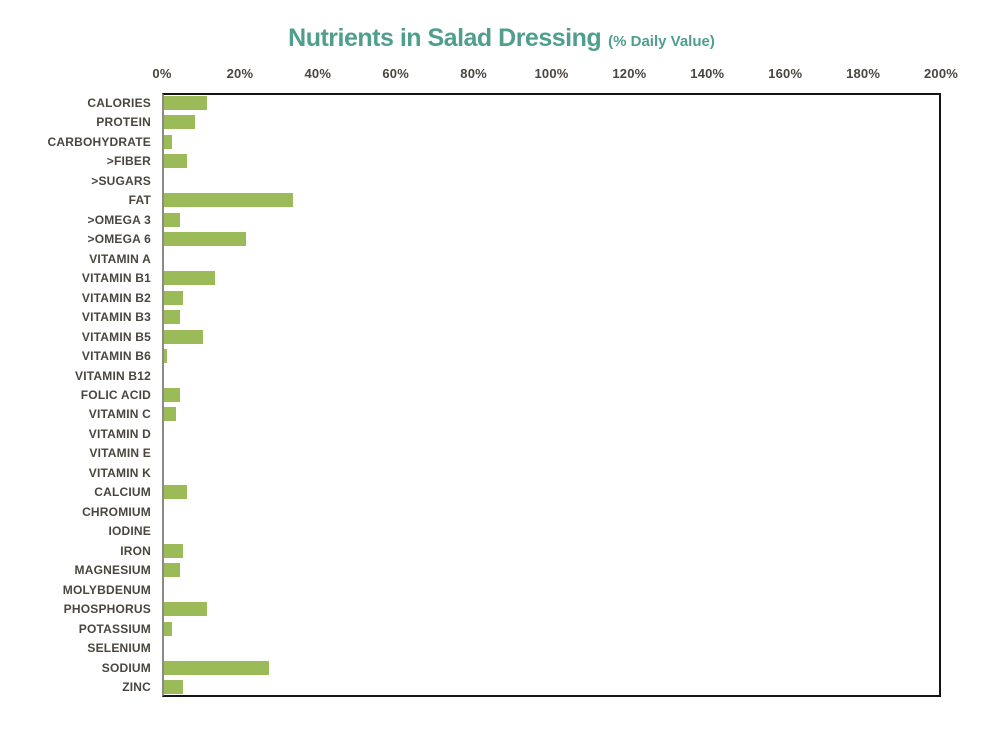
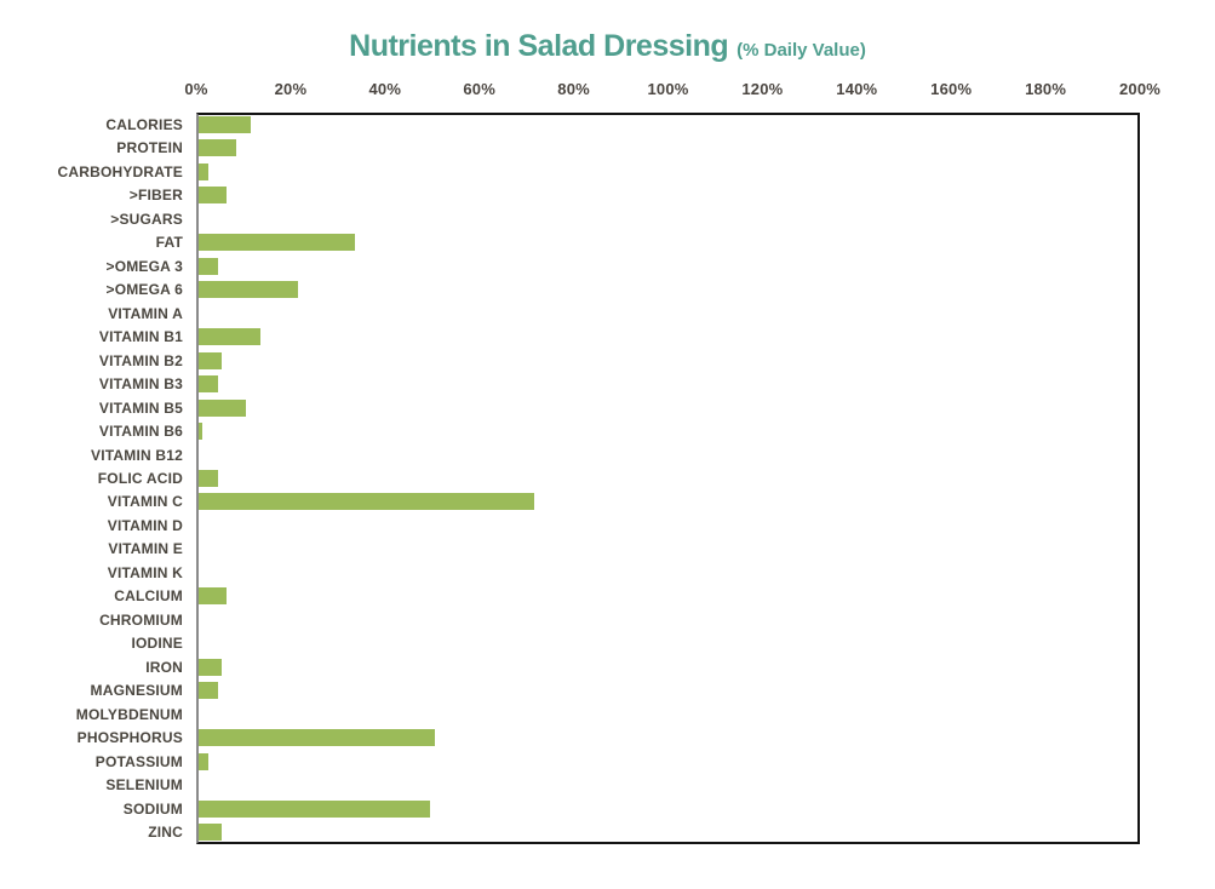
VITAMIN C: 3% -> 71%
PHOSPHORUS: 11% -> 50%
SODIUM: 27% -> 49%
